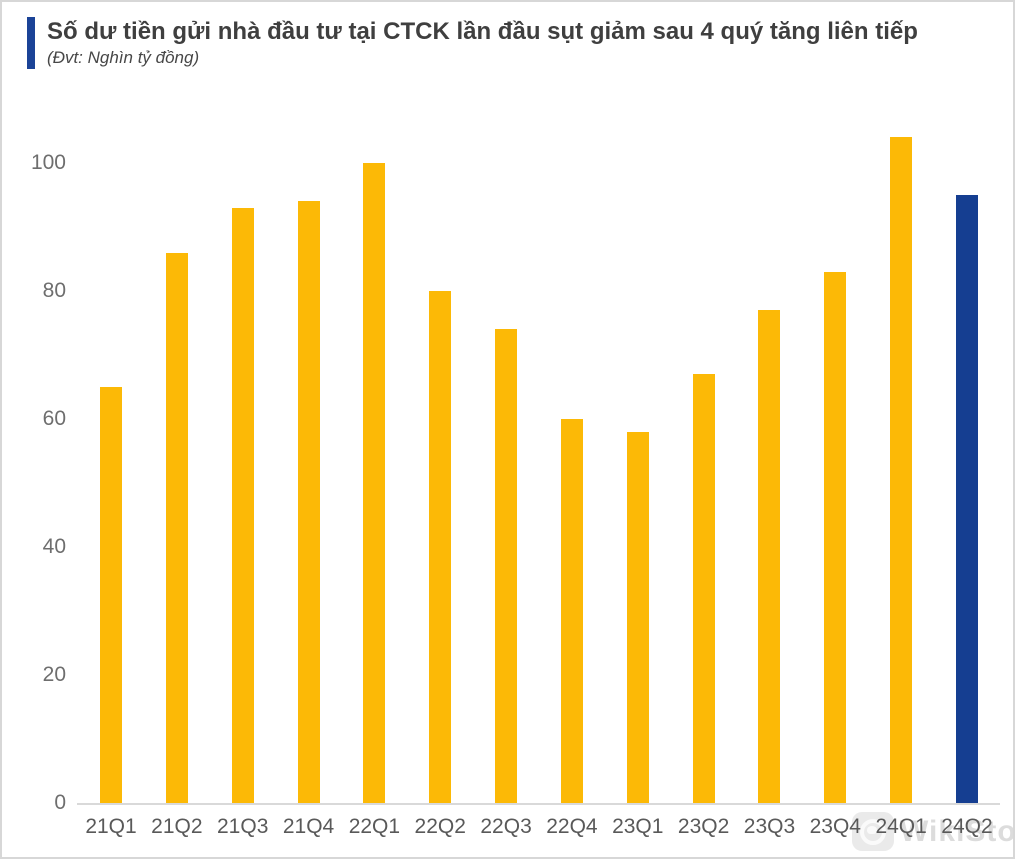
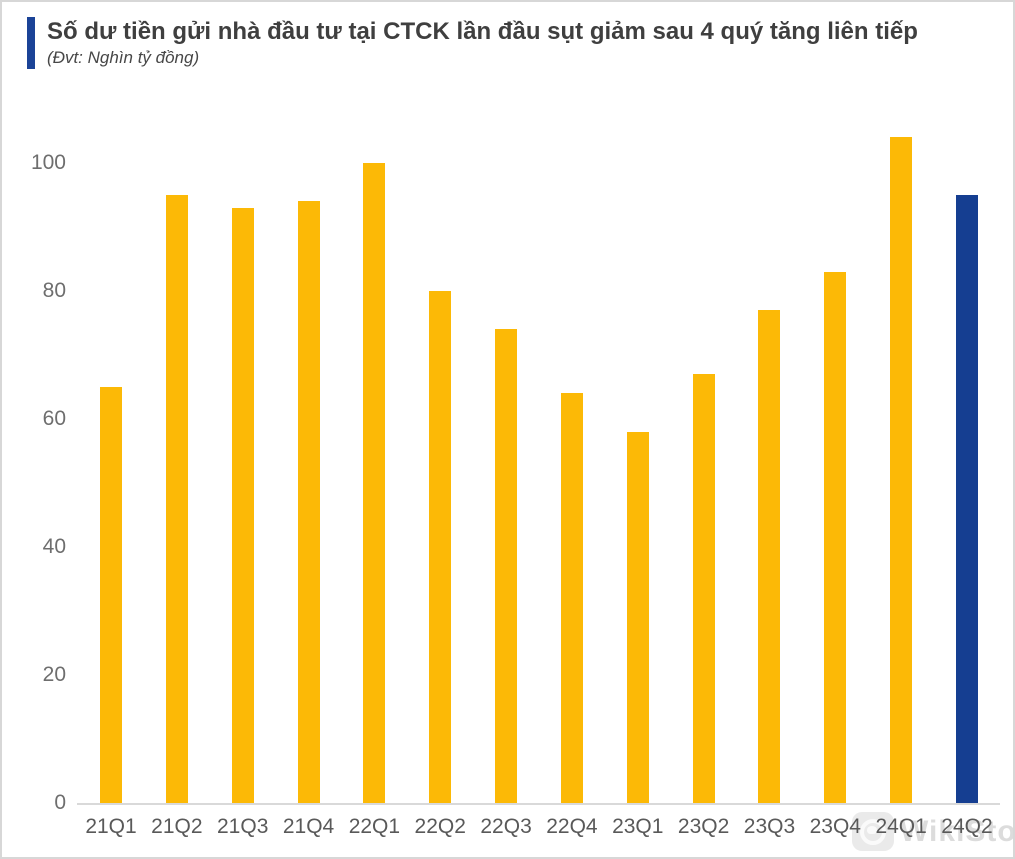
21Q2: 86 -> 95
22Q4: 60 -> 64
